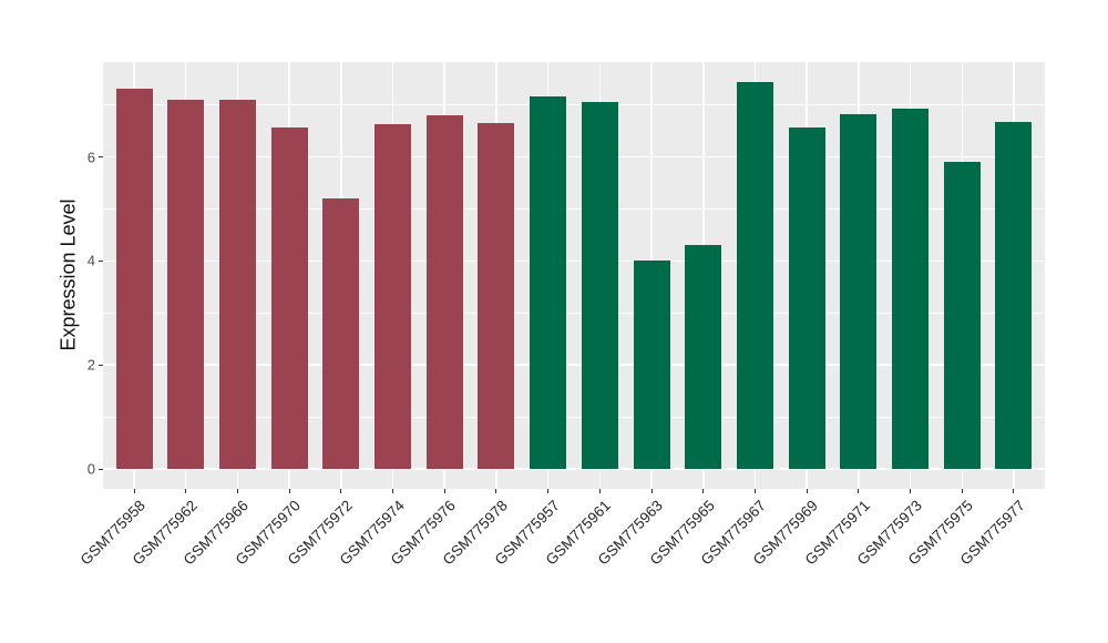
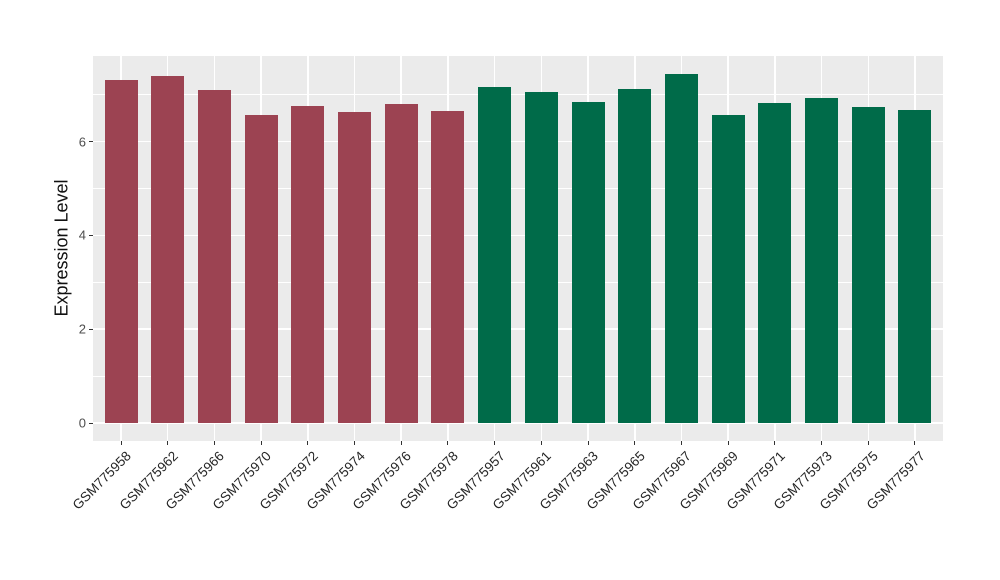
GSM775962: 7.1 -> 7.4
GSM775972: 5.2 -> 6.8
GSM775963: 4.0 -> 6.8
GSM775965: 4.3 -> 7.1
GSM775975: 5.9 -> 6.7
